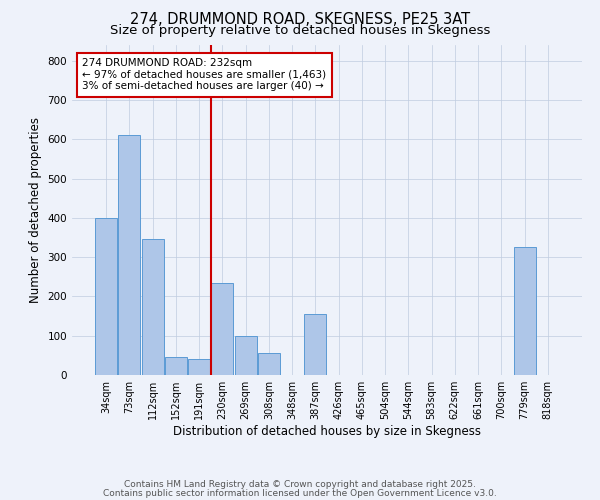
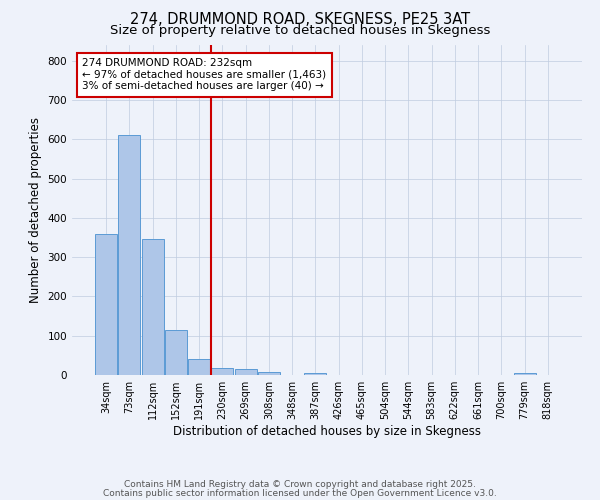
34sqm: 400 -> 360
152sqm: 45 -> 115
230sqm: 235 -> 18
269sqm: 100 -> 15
308sqm: 55 -> 7
387sqm: 155 -> 5
779sqm: 325 -> 5
